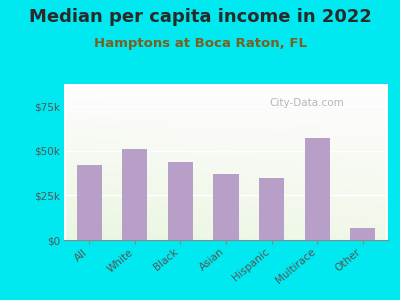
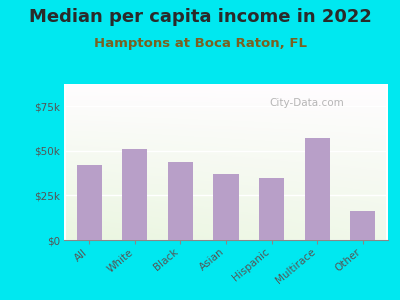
Other: $7k -> $16k
